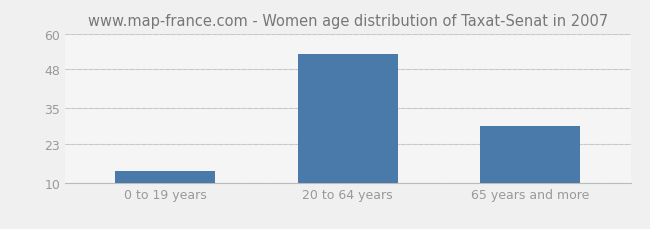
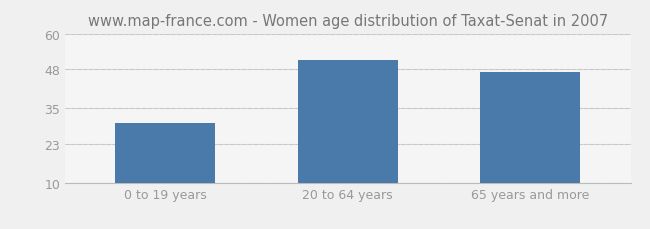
0 to 19 years: 14 -> 30
20 to 64 years: 53 -> 51
65 years and more: 29 -> 47
